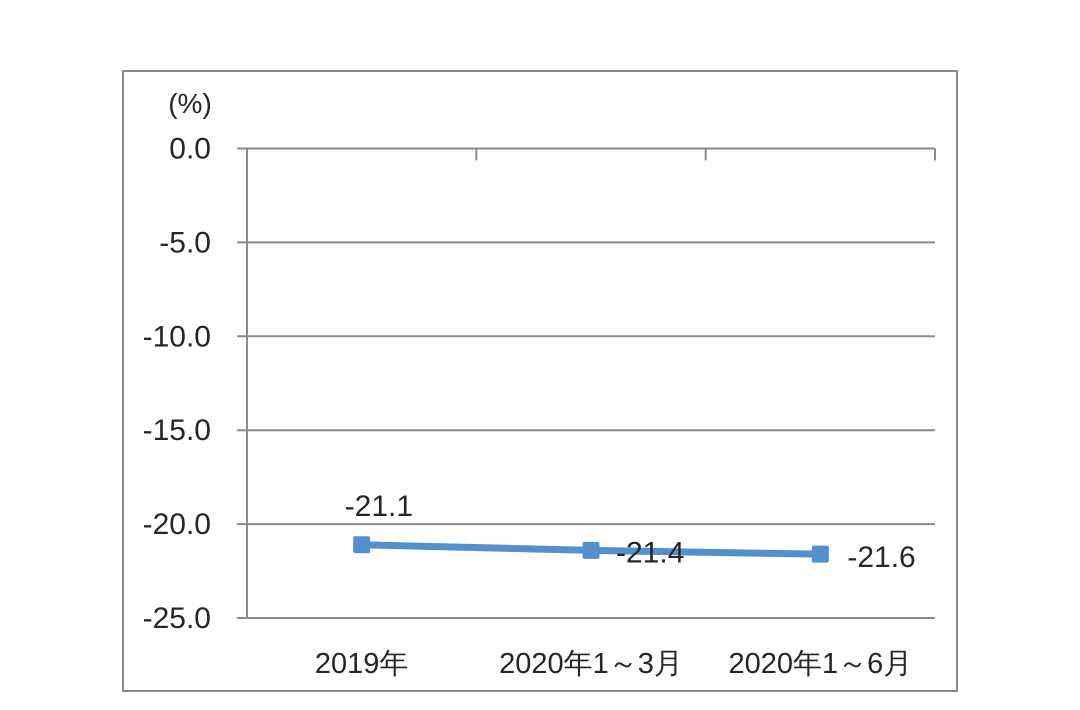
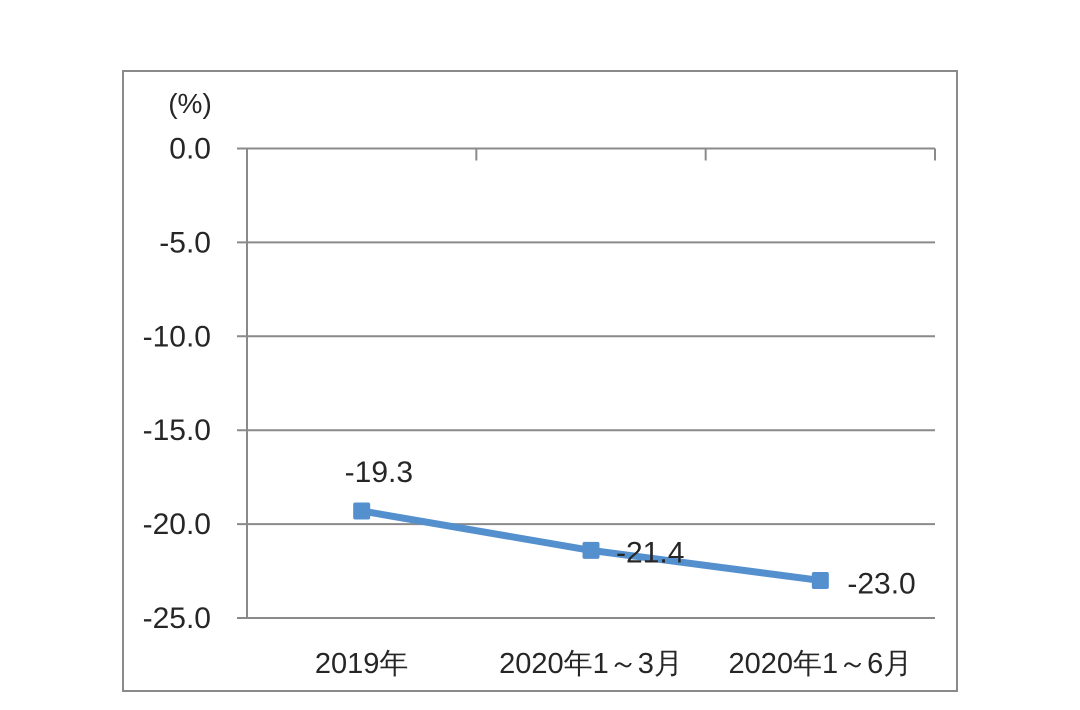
2019年: -21.1 -> -19.3
2020年1～6月: -21.6 -> -23.0
